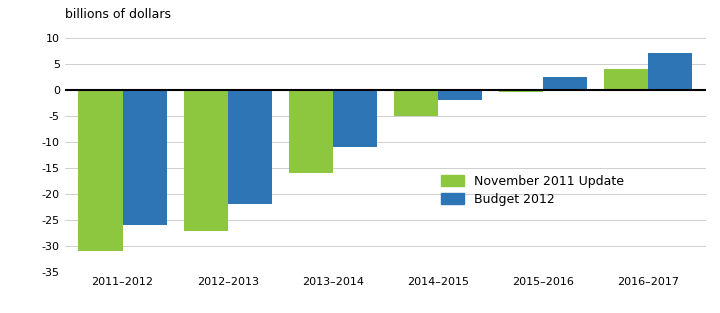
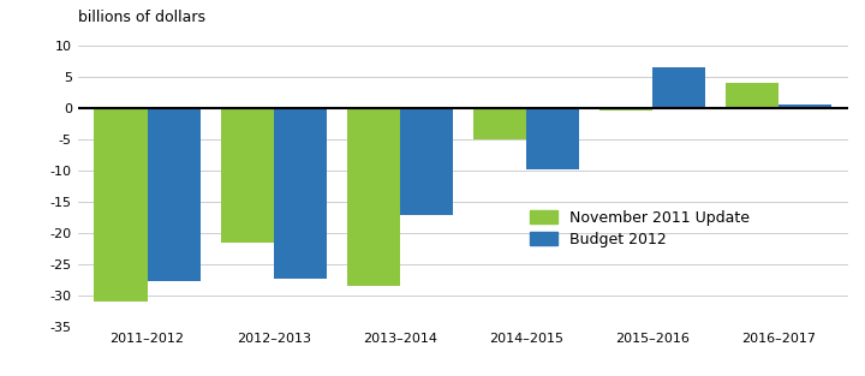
Budget 2012/2011–2012: -26.0 -> -27.6
November 2011 Update/2012–2013: -27.0 -> -21.6
Budget 2012/2012–2013: -22.0 -> -27.2
November 2011 Update/2013–2014: -16.0 -> -28.4
Budget 2012/2013–2014: -11.0 -> -17.2
Budget 2012/2014–2015: -2.0 -> -9.8
Budget 2012/2015–2016: 2.5 -> 6.4
Budget 2012/2016–2017: 7.0 -> 0.6
